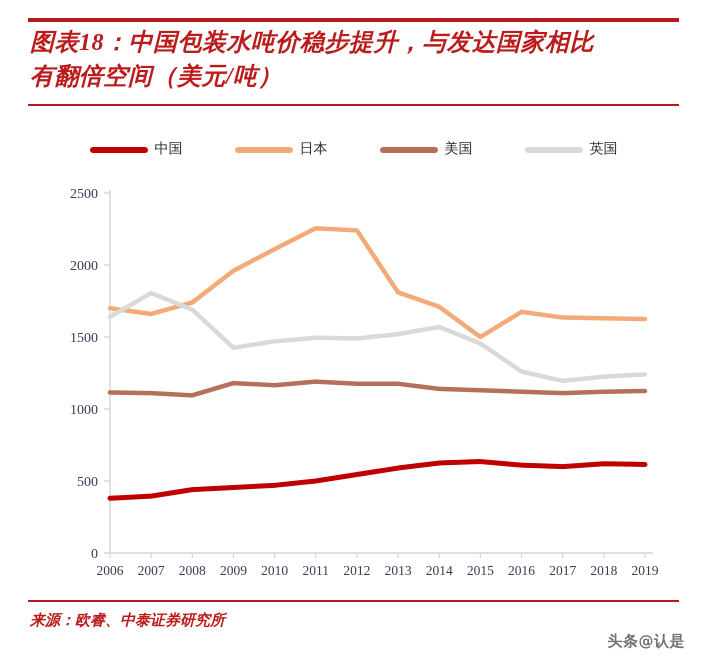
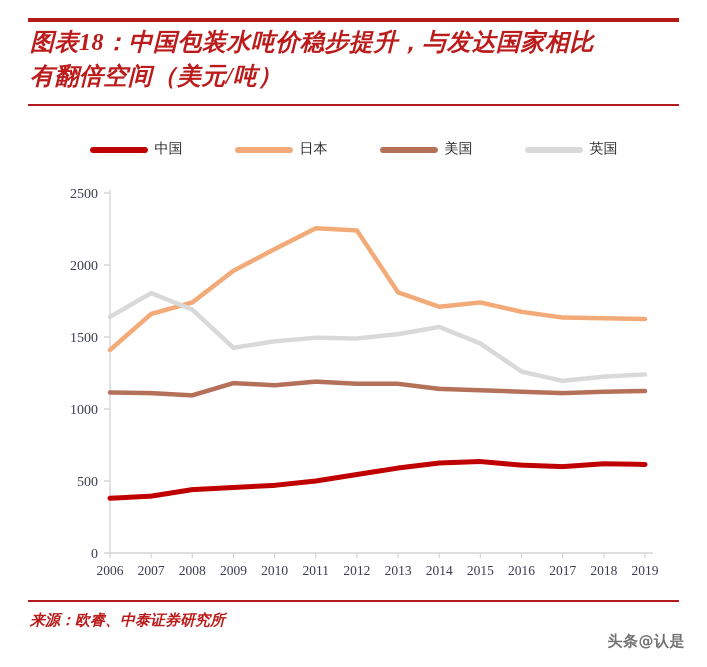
日本/2006: 1700 -> 1410
日本/2015: 1500 -> 1740
